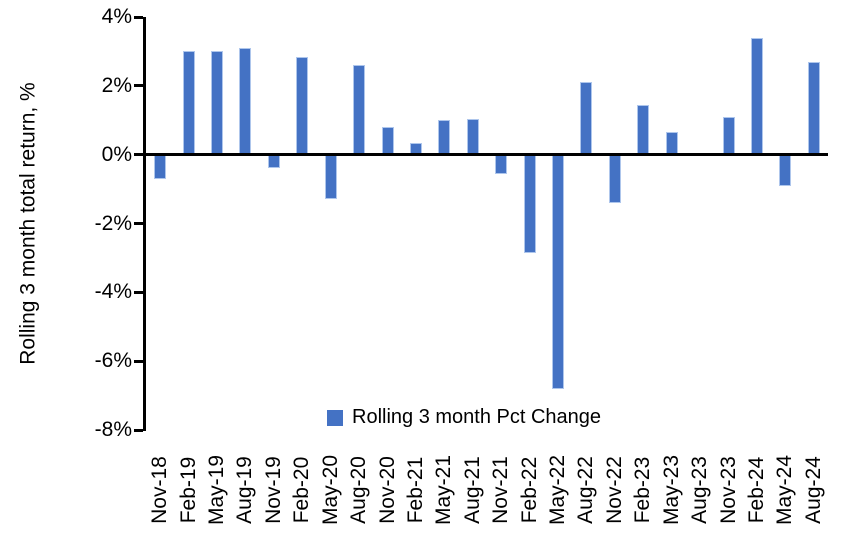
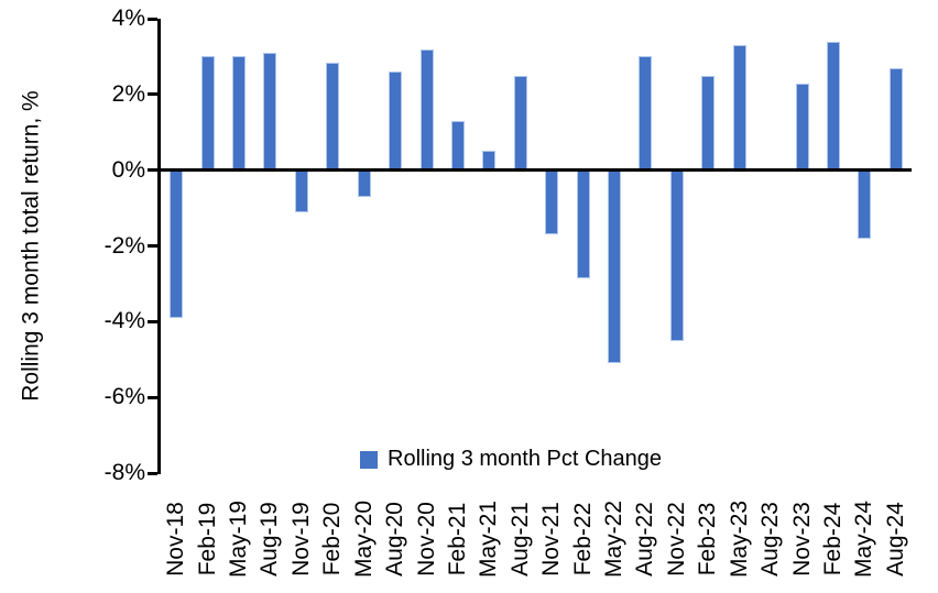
Nov-18: -0.7% -> -3.9%
Nov-19: -0.4% -> -1.1%
May-20: -1.3% -> -0.7%
Nov-20: 0.8% -> 3.2%
Feb-21: 0.3% -> 1.3%
May-21: 1.0% -> 0.5%
Aug-21: 1.1% -> 2.5%
Nov-21: -0.6% -> -1.7%
May-22: -6.8% -> -5.1%
Aug-22: 2.1% -> 3.0%
Nov-22: -1.4% -> -4.5%
Feb-23: 1.4% -> 2.5%
May-23: 0.7% -> 3.3%
Nov-23: 1.1% -> 2.3%
May-24: -0.9% -> -1.8%
